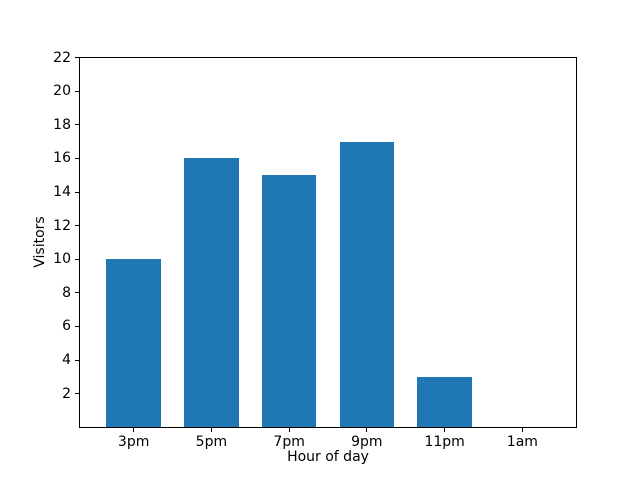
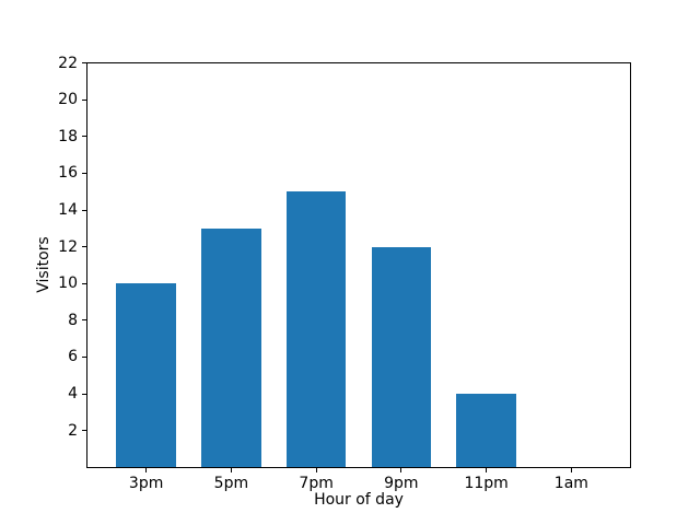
5pm: 16 -> 13
9pm: 17 -> 12
11pm: 3 -> 4
